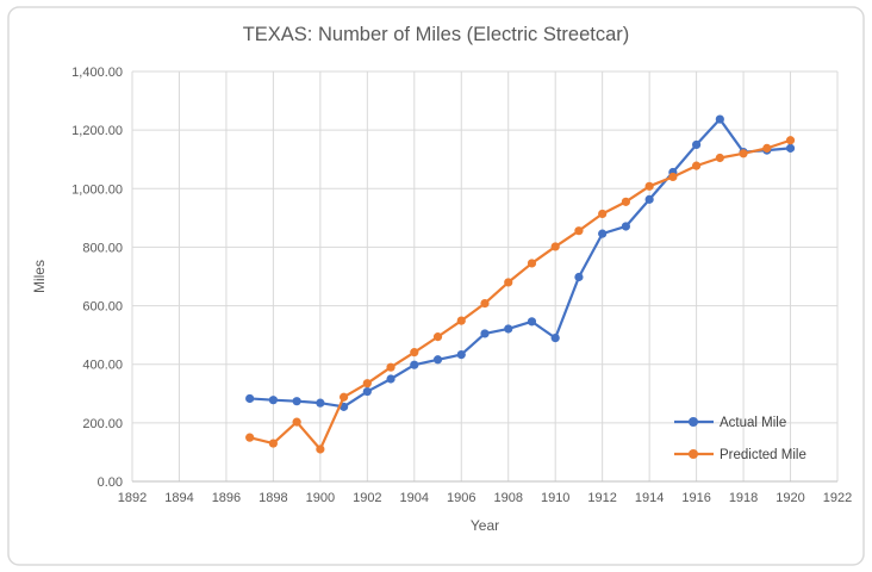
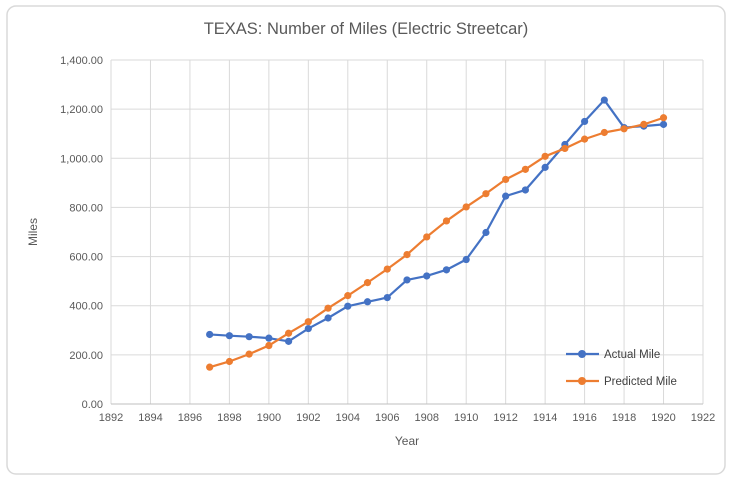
Predicted Mile/1898: 130 -> 170
Predicted Mile/1900: 110 -> 240
Actual Mile/1910: 490 -> 590
